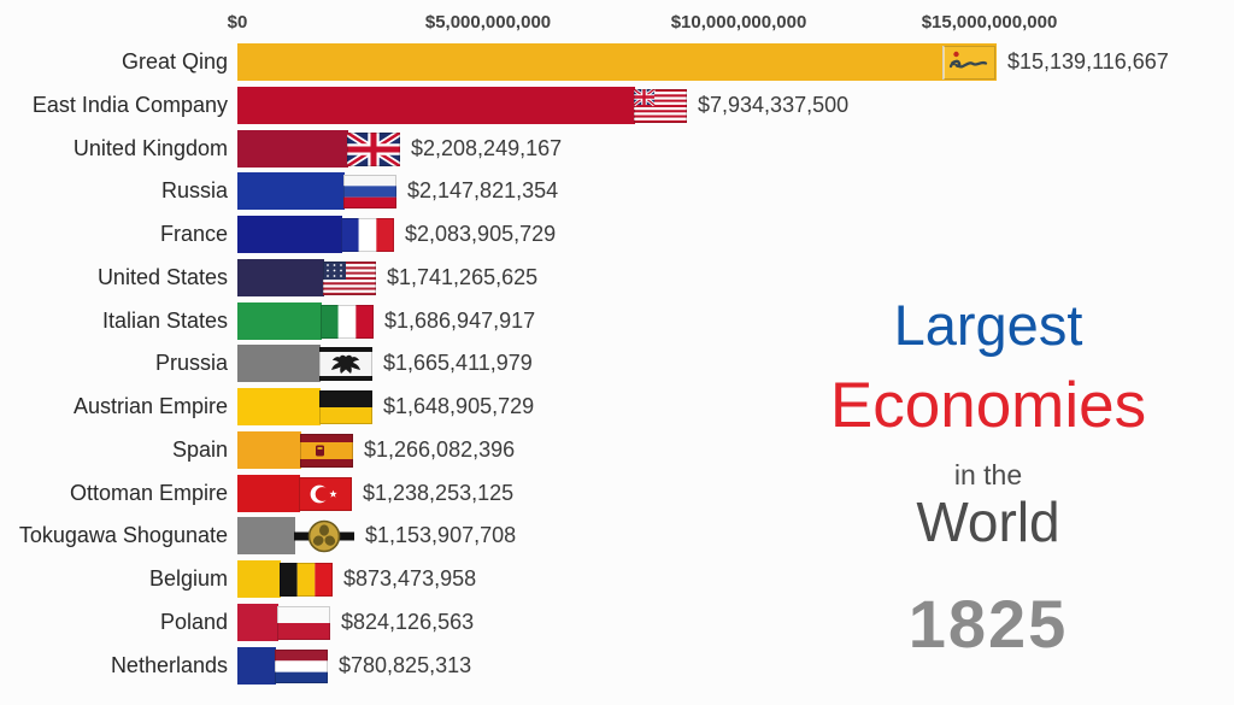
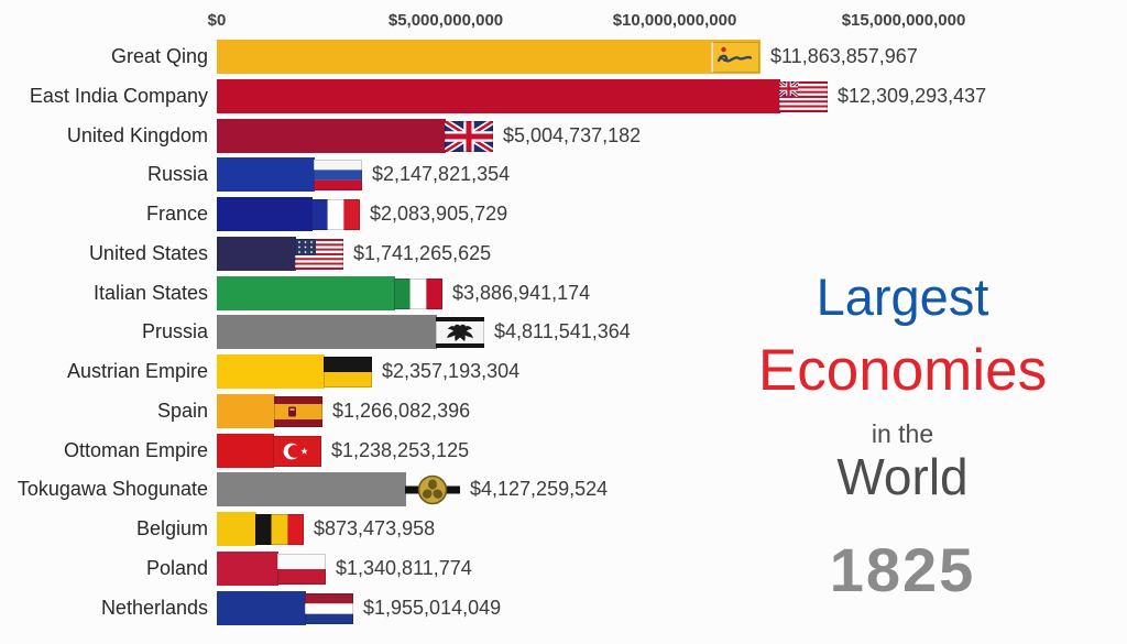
Great Qing: $15,139,116,667 -> $11,863,857,967
East India Company: $7,934,337,500 -> $12,309,293,437
United Kingdom: $2,208,249,167 -> $5,004,737,182
Italian States: $1,686,947,917 -> $3,886,941,174
Prussia: $1,665,411,979 -> $4,811,541,364
Austrian Empire: $1,648,905,729 -> $2,357,193,304
Tokugawa Shogunate: $1,153,907,708 -> $4,127,259,524
Poland: $824,126,563 -> $1,340,811,774
Netherlands: $780,825,313 -> $1,955,014,049
